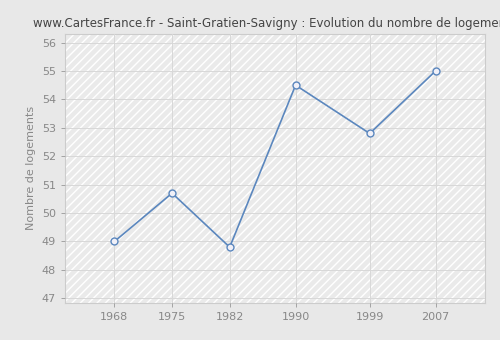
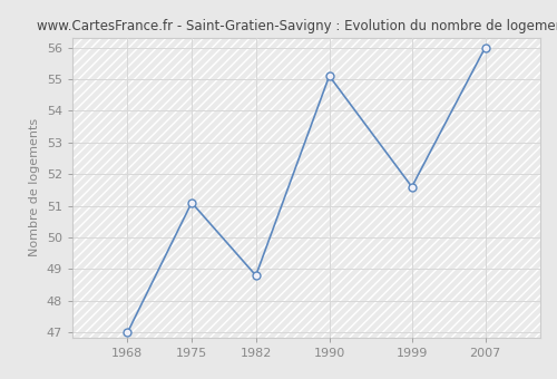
1968: 49.0 -> 47.0
1975: 50.7 -> 51.1
1990: 54.5 -> 55.1
1999: 52.8 -> 51.6
2007: 55.0 -> 56.0
